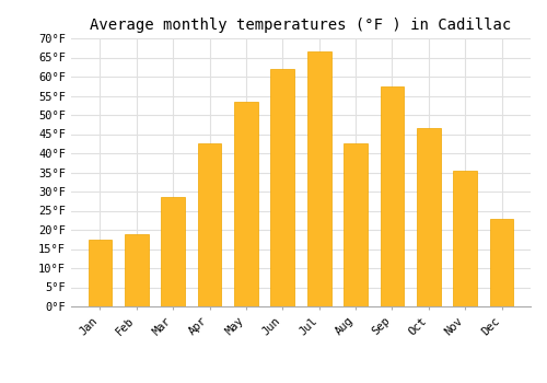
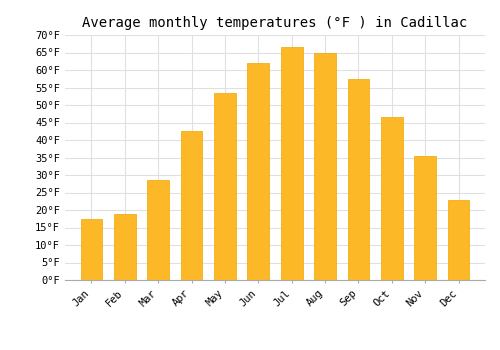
Aug: 42.5°F -> 65.0°F
